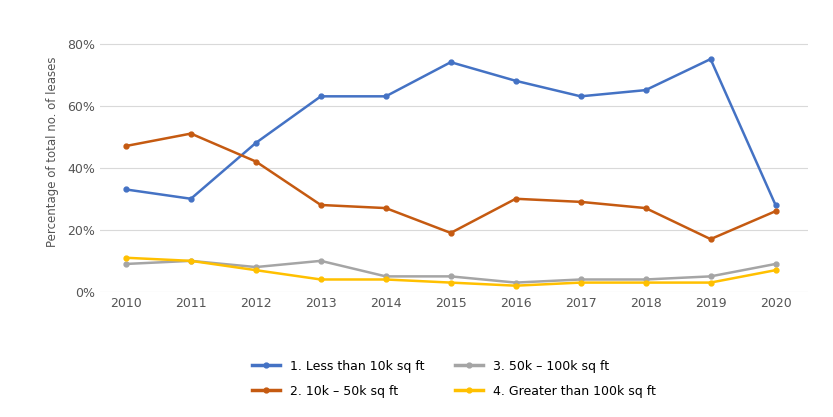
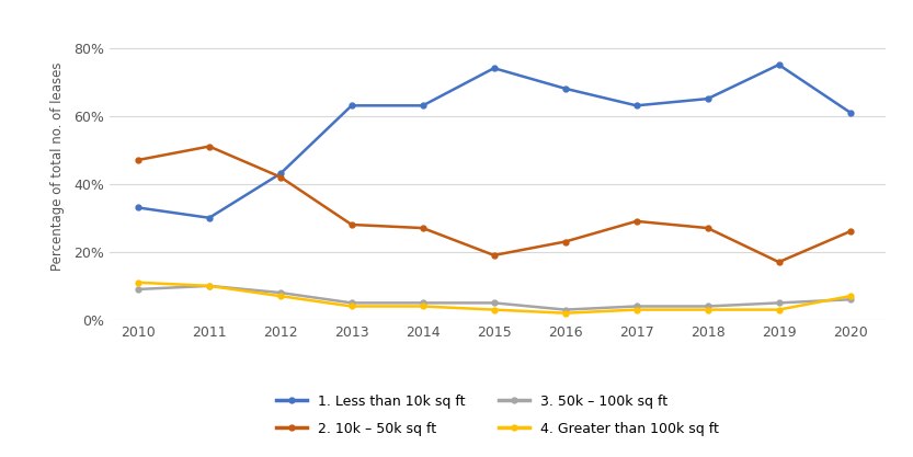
1. Less than 10k sq ft/2012: 48% -> 43%
3. 50k – 100k sq ft/2013: 10% -> 5%
2. 10k – 50k sq ft/2016: 30% -> 23%
1. Less than 10k sq ft/2020: 28% -> 61%
3. 50k – 100k sq ft/2020: 9% -> 6%
